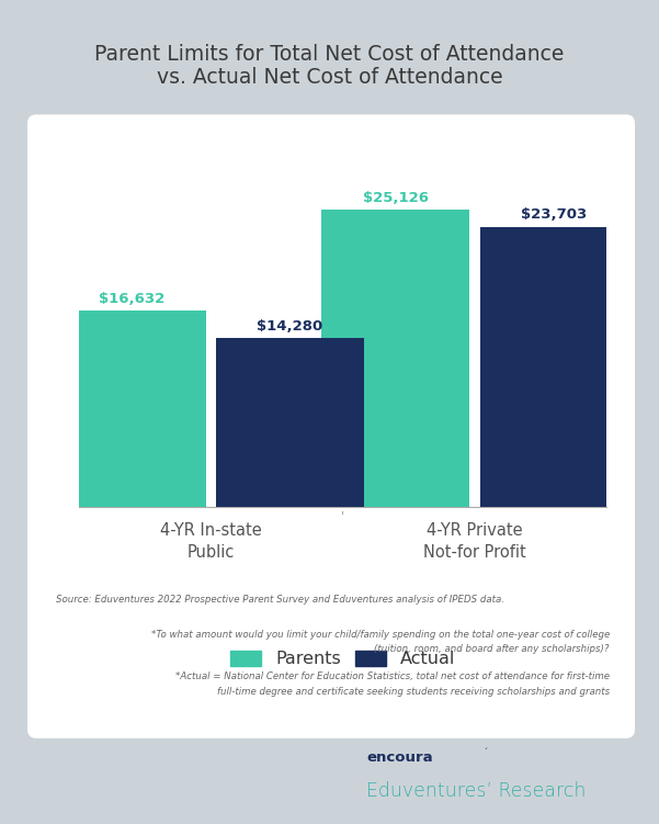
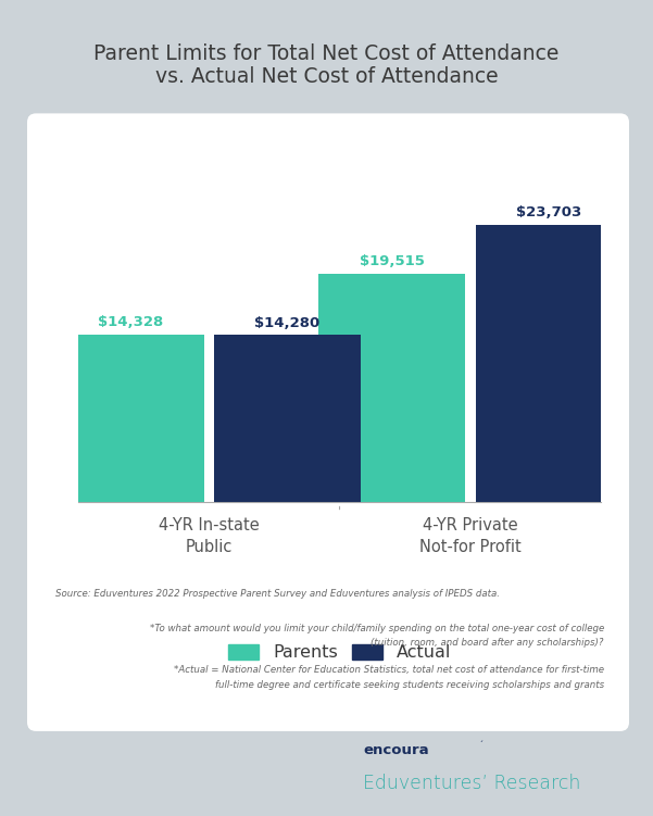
Parents/4-YR In-state Public: $16,632 -> $14,328
Parents/4-YR Private Not-for Profit: $25,126 -> $19,515
